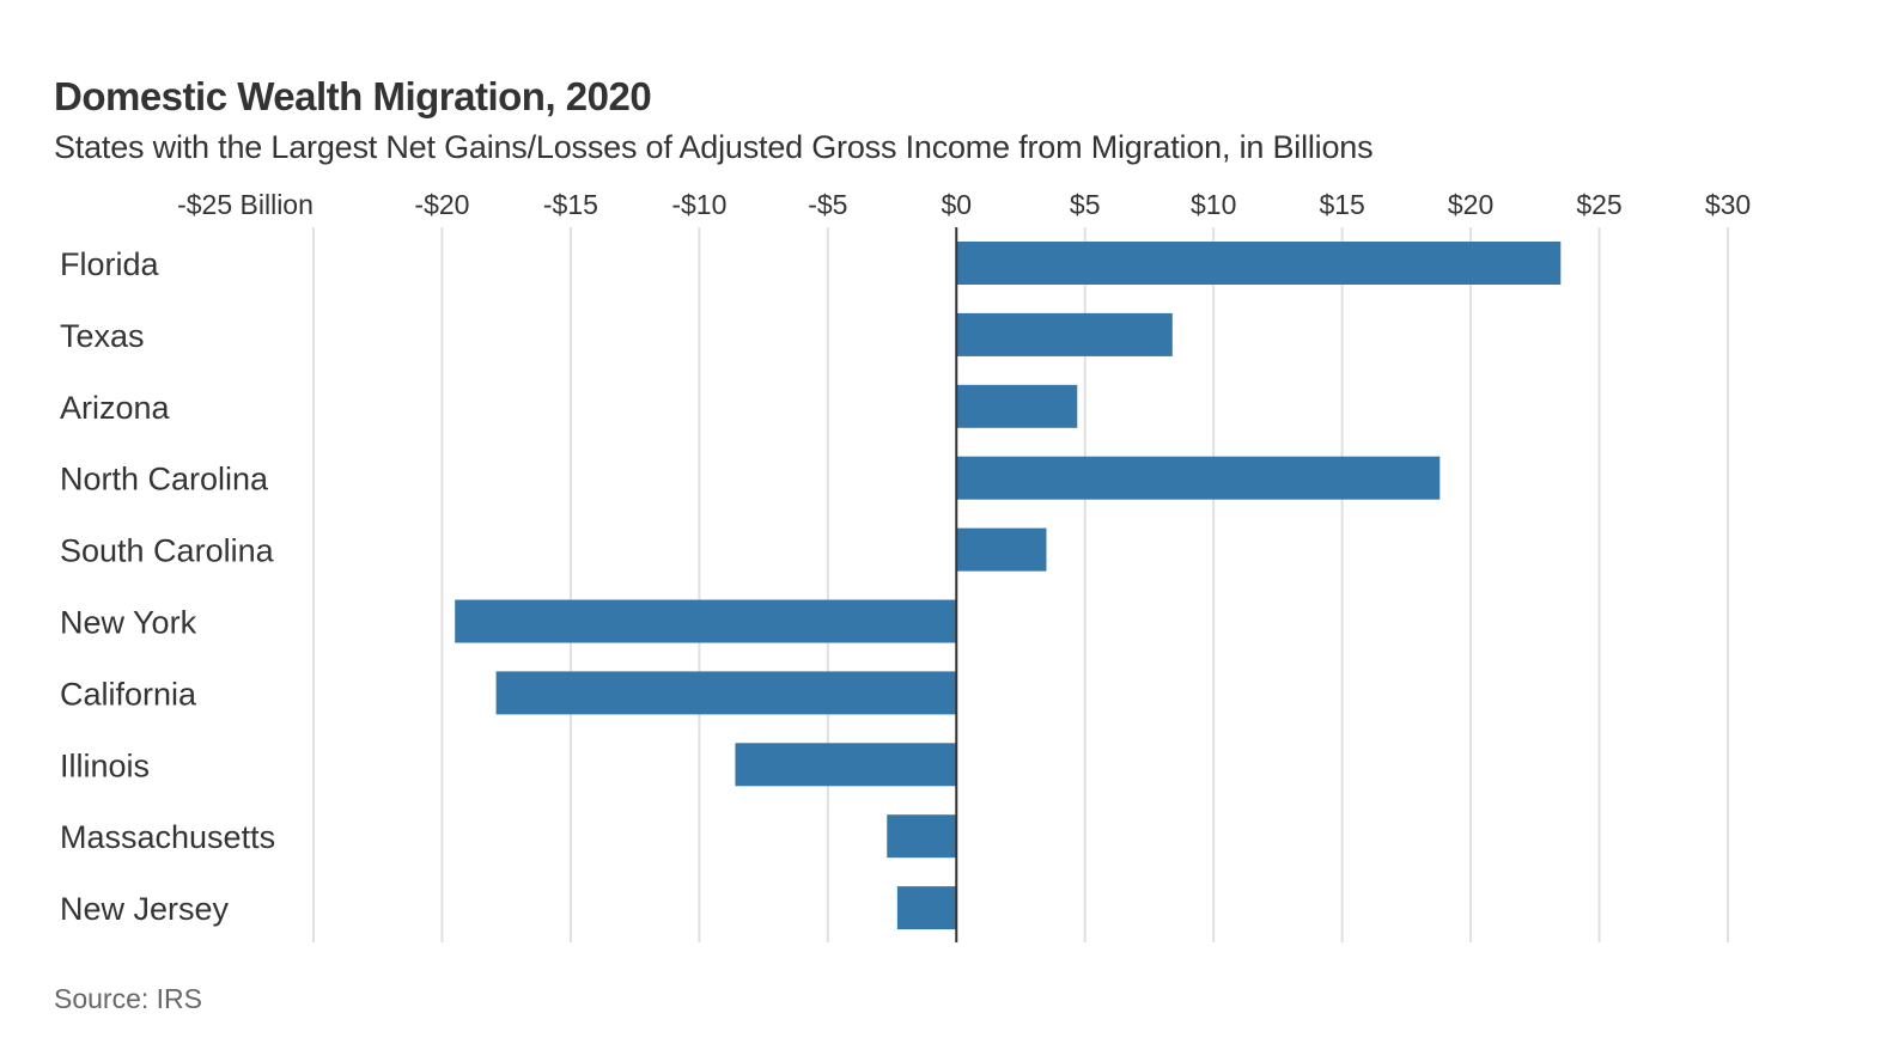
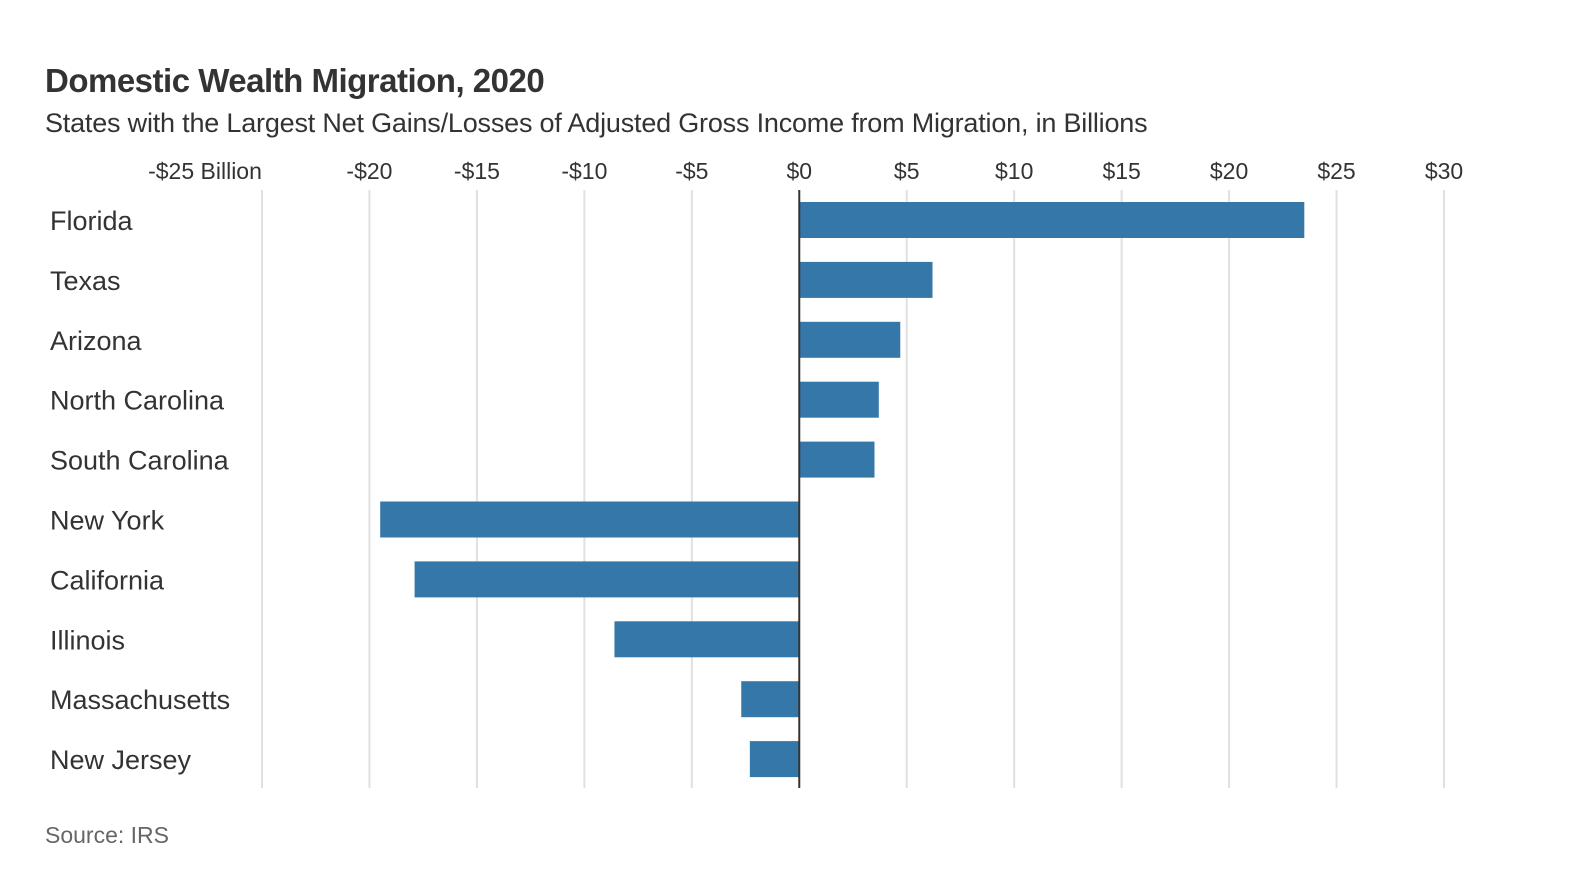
Texas: $8.4 -> $6.2
North Carolina: $18.8 -> $3.7
